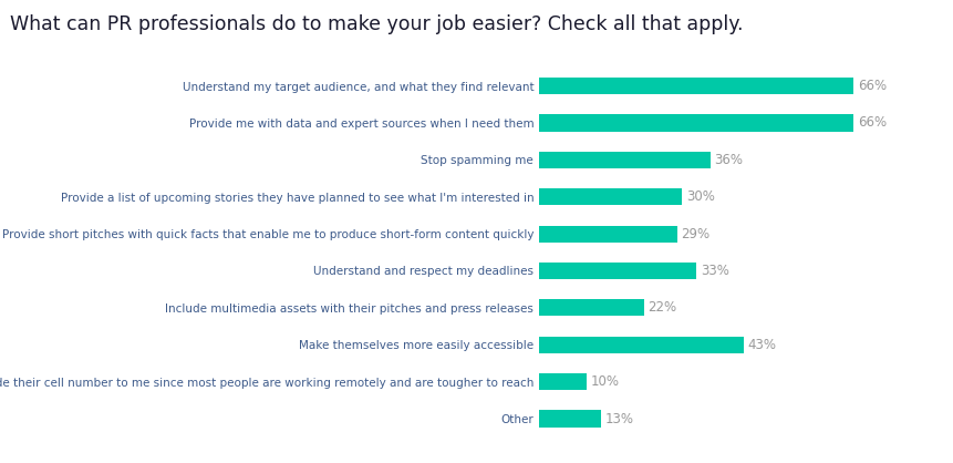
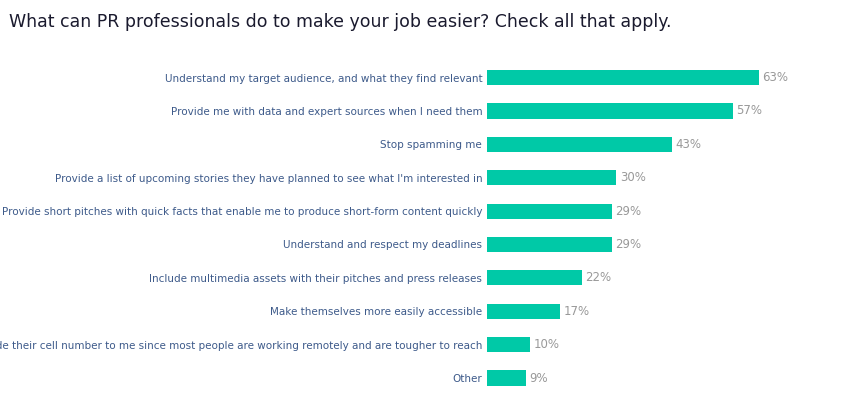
Understand my target audience, and what they find relevant: 66% -> 63%
Provide me with data and expert sources when I need them: 66% -> 57%
Stop spamming me: 36% -> 43%
Understand and respect my deadlines: 33% -> 29%
Make themselves more easily accessible: 43% -> 17%
Other: 13% -> 9%
